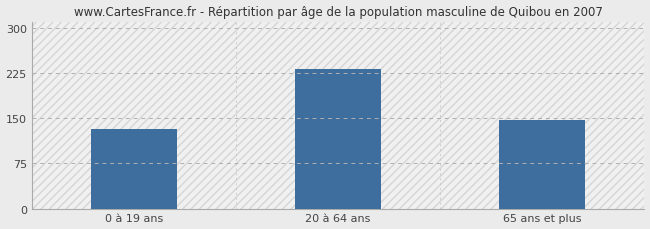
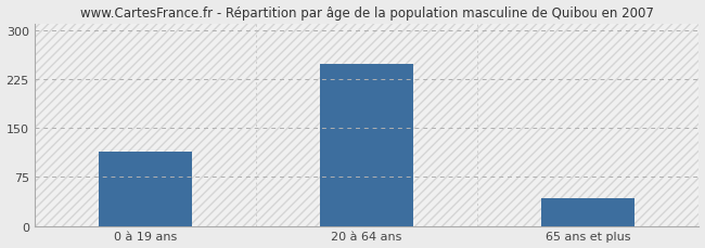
0 à 19 ans: 132 -> 113
20 à 64 ans: 232 -> 248
65 ans et plus: 146 -> 42
